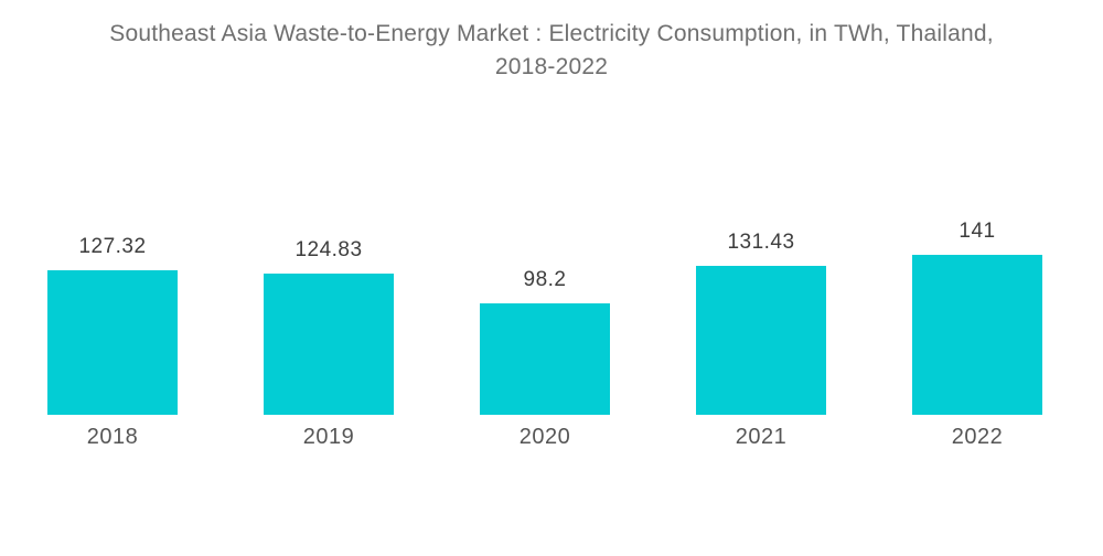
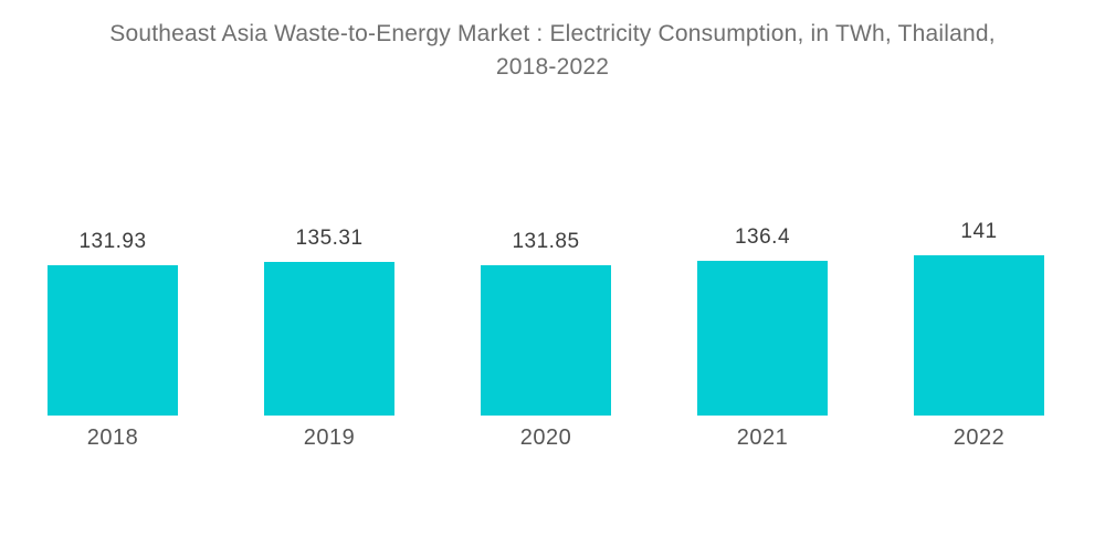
2018: 127.32 -> 131.93
2019: 124.83 -> 135.31
2020: 98.2 -> 131.85
2021: 131.43 -> 136.4
